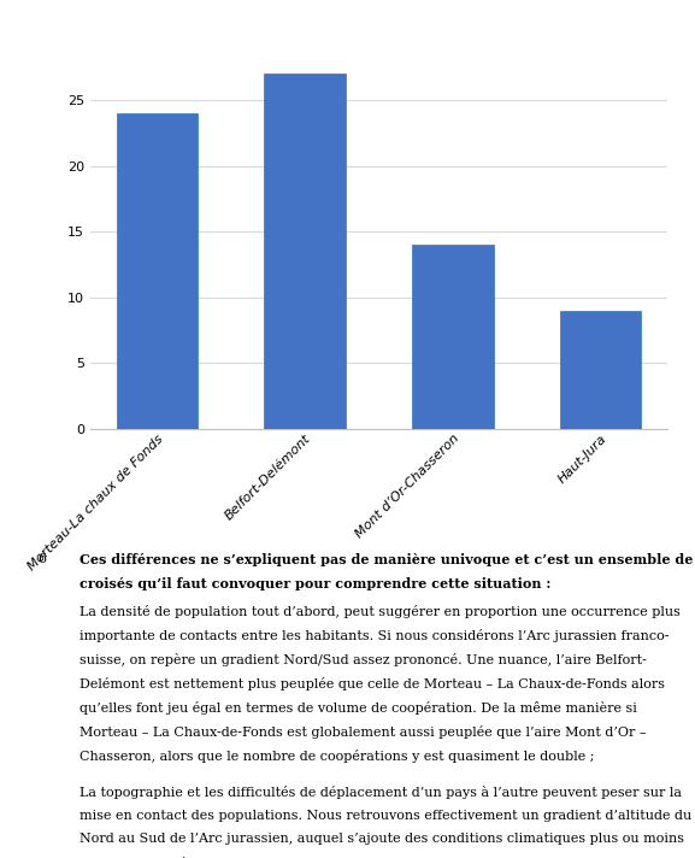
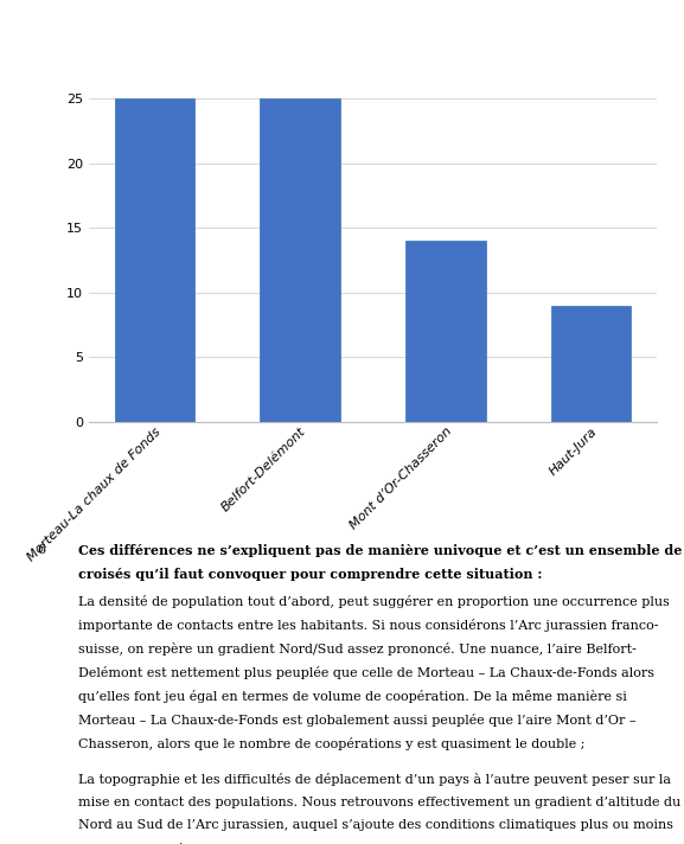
Morteau-La chaux de Fonds: 24 -> 25
Belfort-Delémont: 27 -> 25
